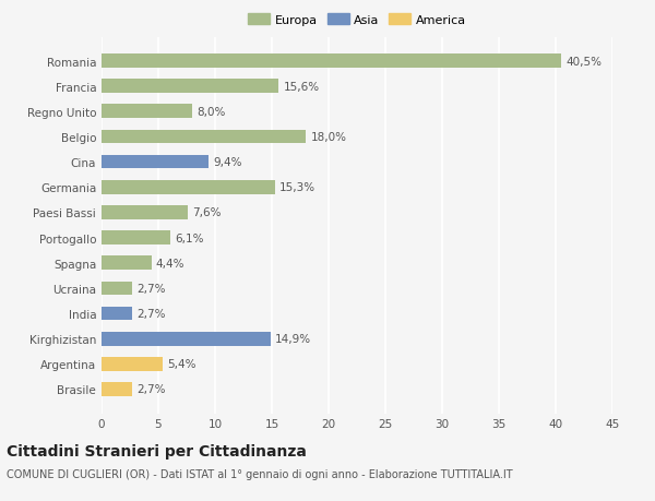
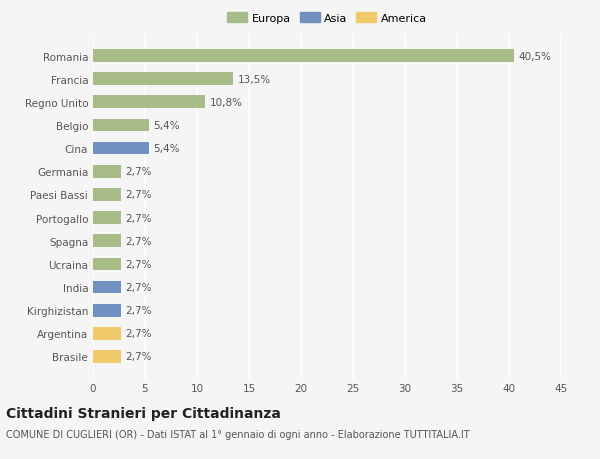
Francia: 15,6% -> 13,5%
Regno Unito: 8,0% -> 10,8%
Belgio: 18,0% -> 5,4%
Cina: 9,4% -> 5,4%
Germania: 15,3% -> 2,7%
Paesi Bassi: 7,6% -> 2,7%
Portogallo: 6,1% -> 2,7%
Spagna: 4,4% -> 2,7%
Kirghizistan: 14,9% -> 2,7%
Argentina: 5,4% -> 2,7%
